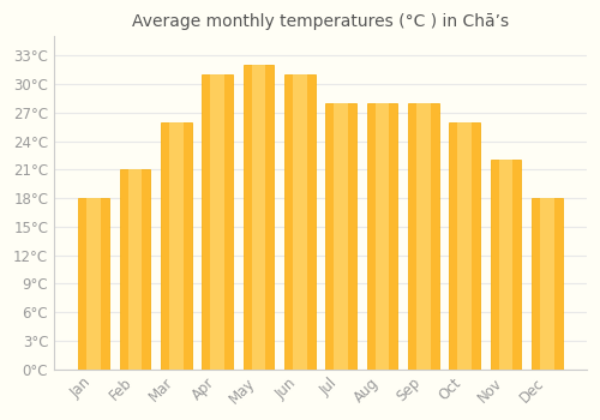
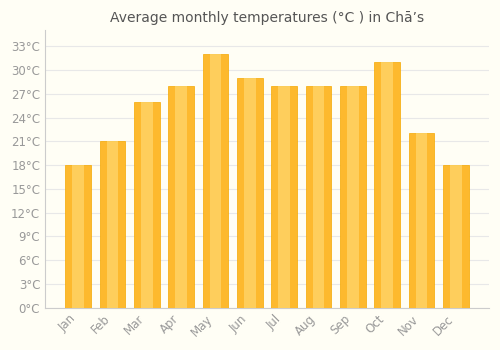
Apr: 31°C -> 28°C
Jun: 31°C -> 29°C
Oct: 26°C -> 31°C
